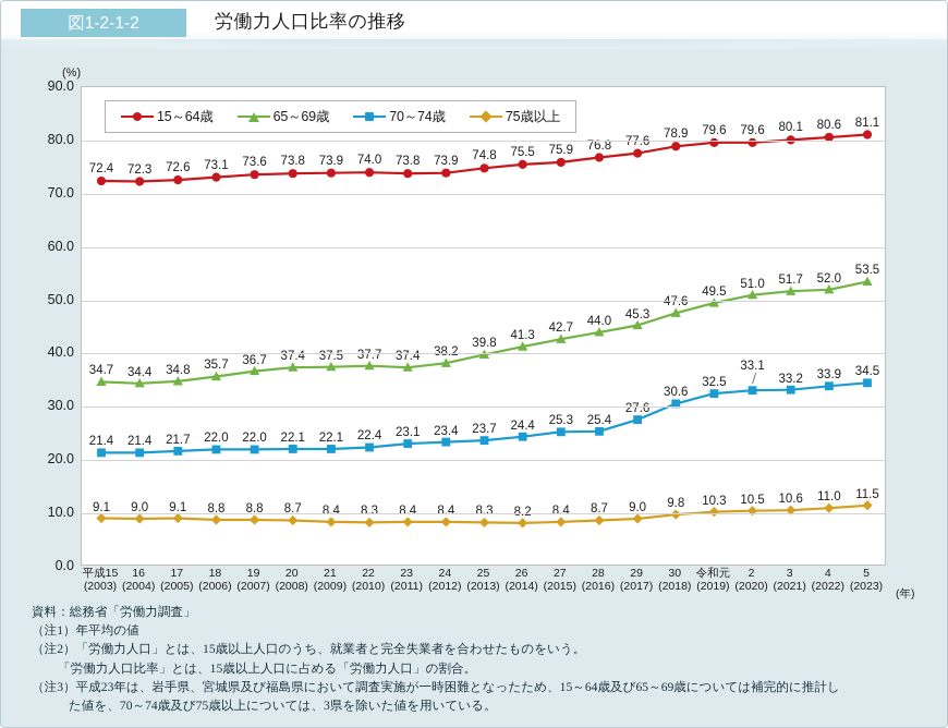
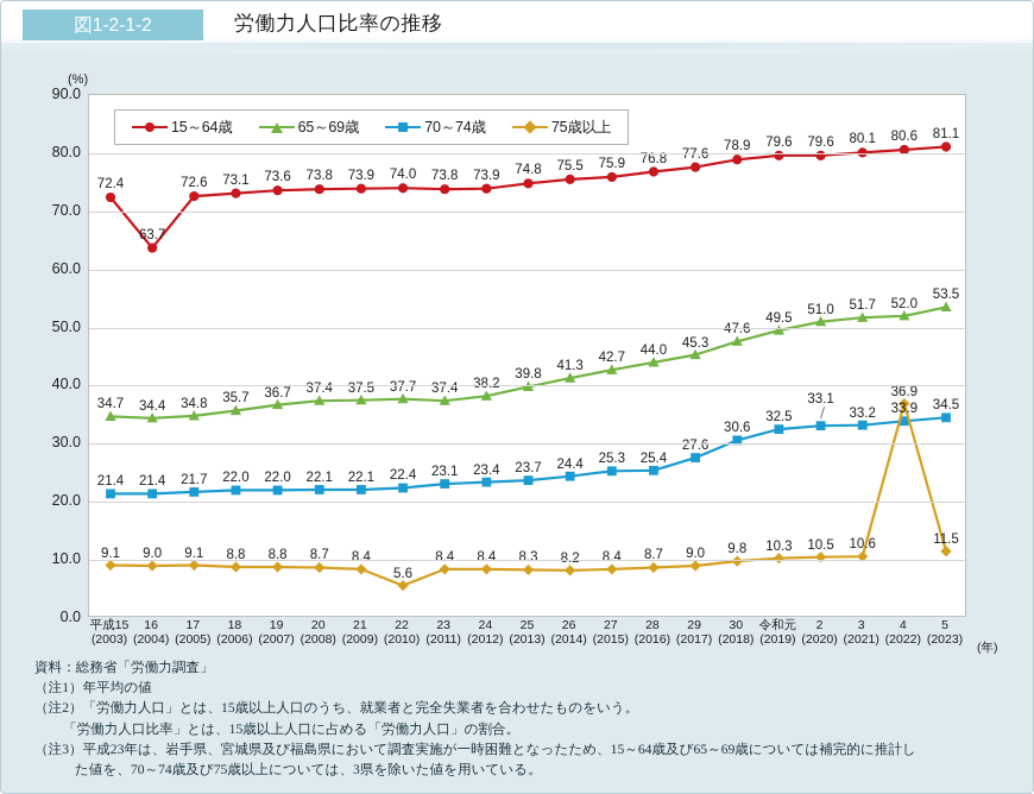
15～64歳/16: 72.3 -> 63.7
75歳以上/22: 8.3 -> 5.6
75歳以上/4: 11.0 -> 36.9
